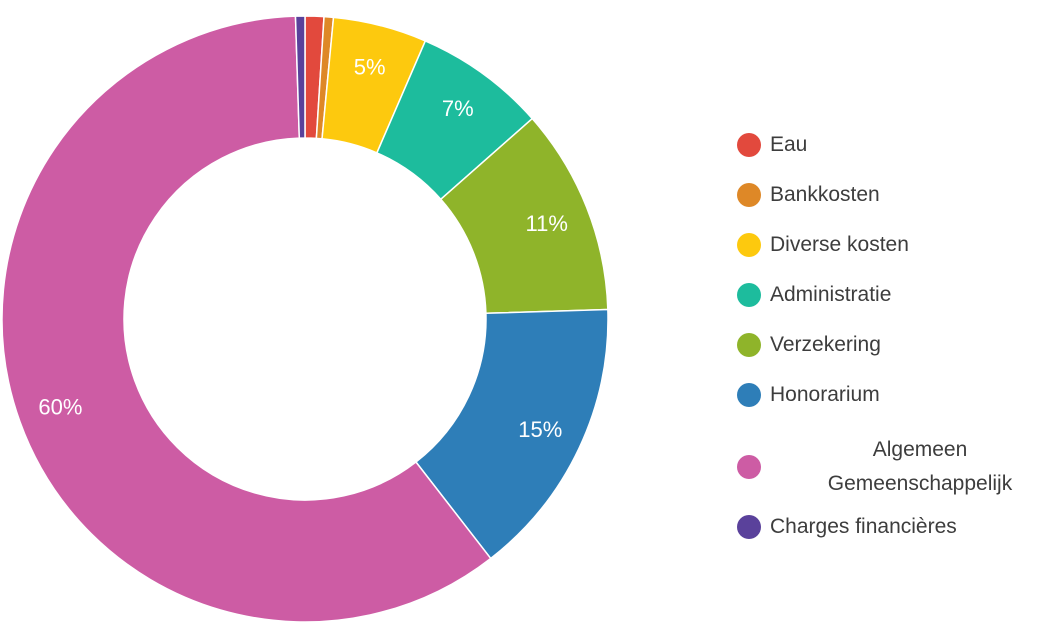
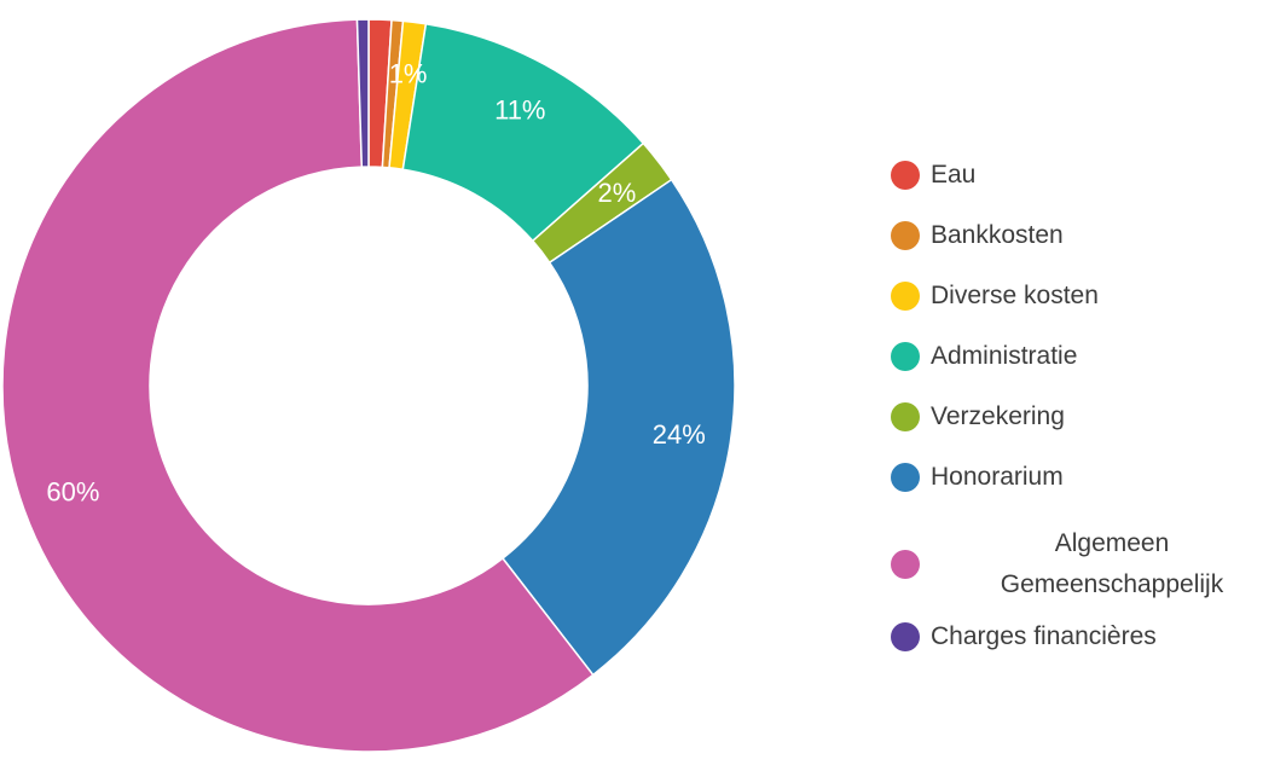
Diverse kosten: 5% -> 1%
Administratie: 7% -> 11%
Verzekering: 11% -> 2%
Honorarium: 15% -> 24%
